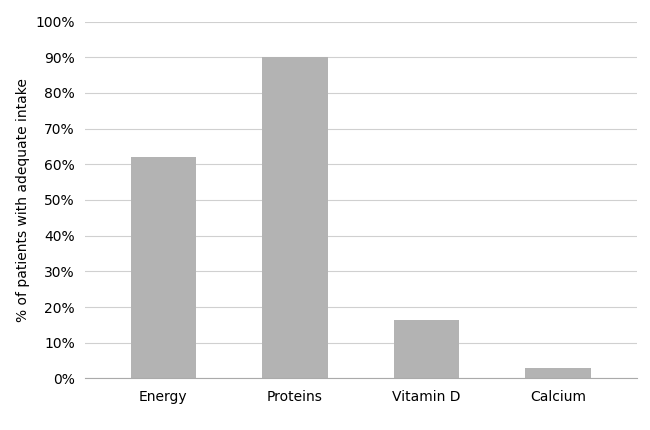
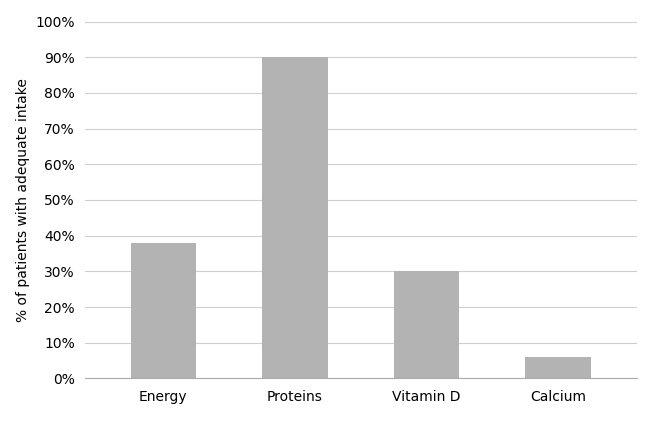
Energy: 62.0% -> 38.0%
Vitamin D: 16.5% -> 30.0%
Calcium: 3.0% -> 6.0%
